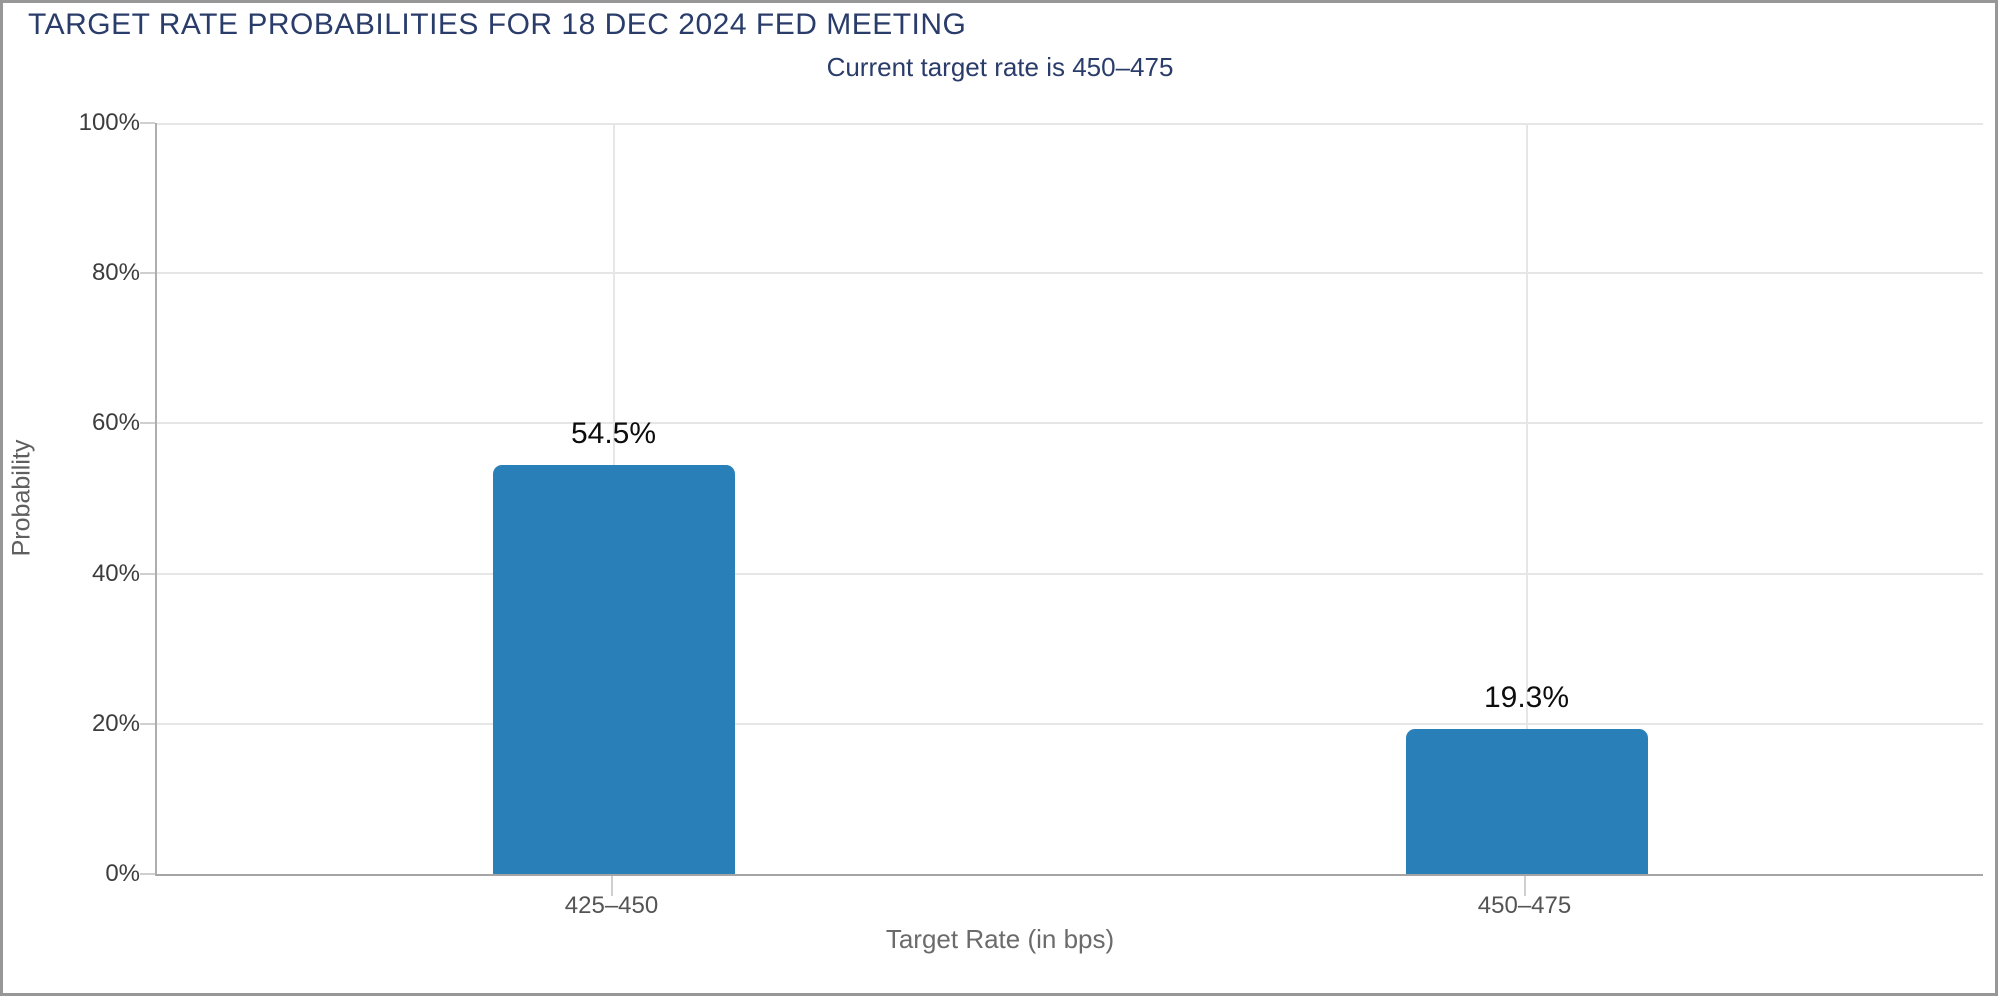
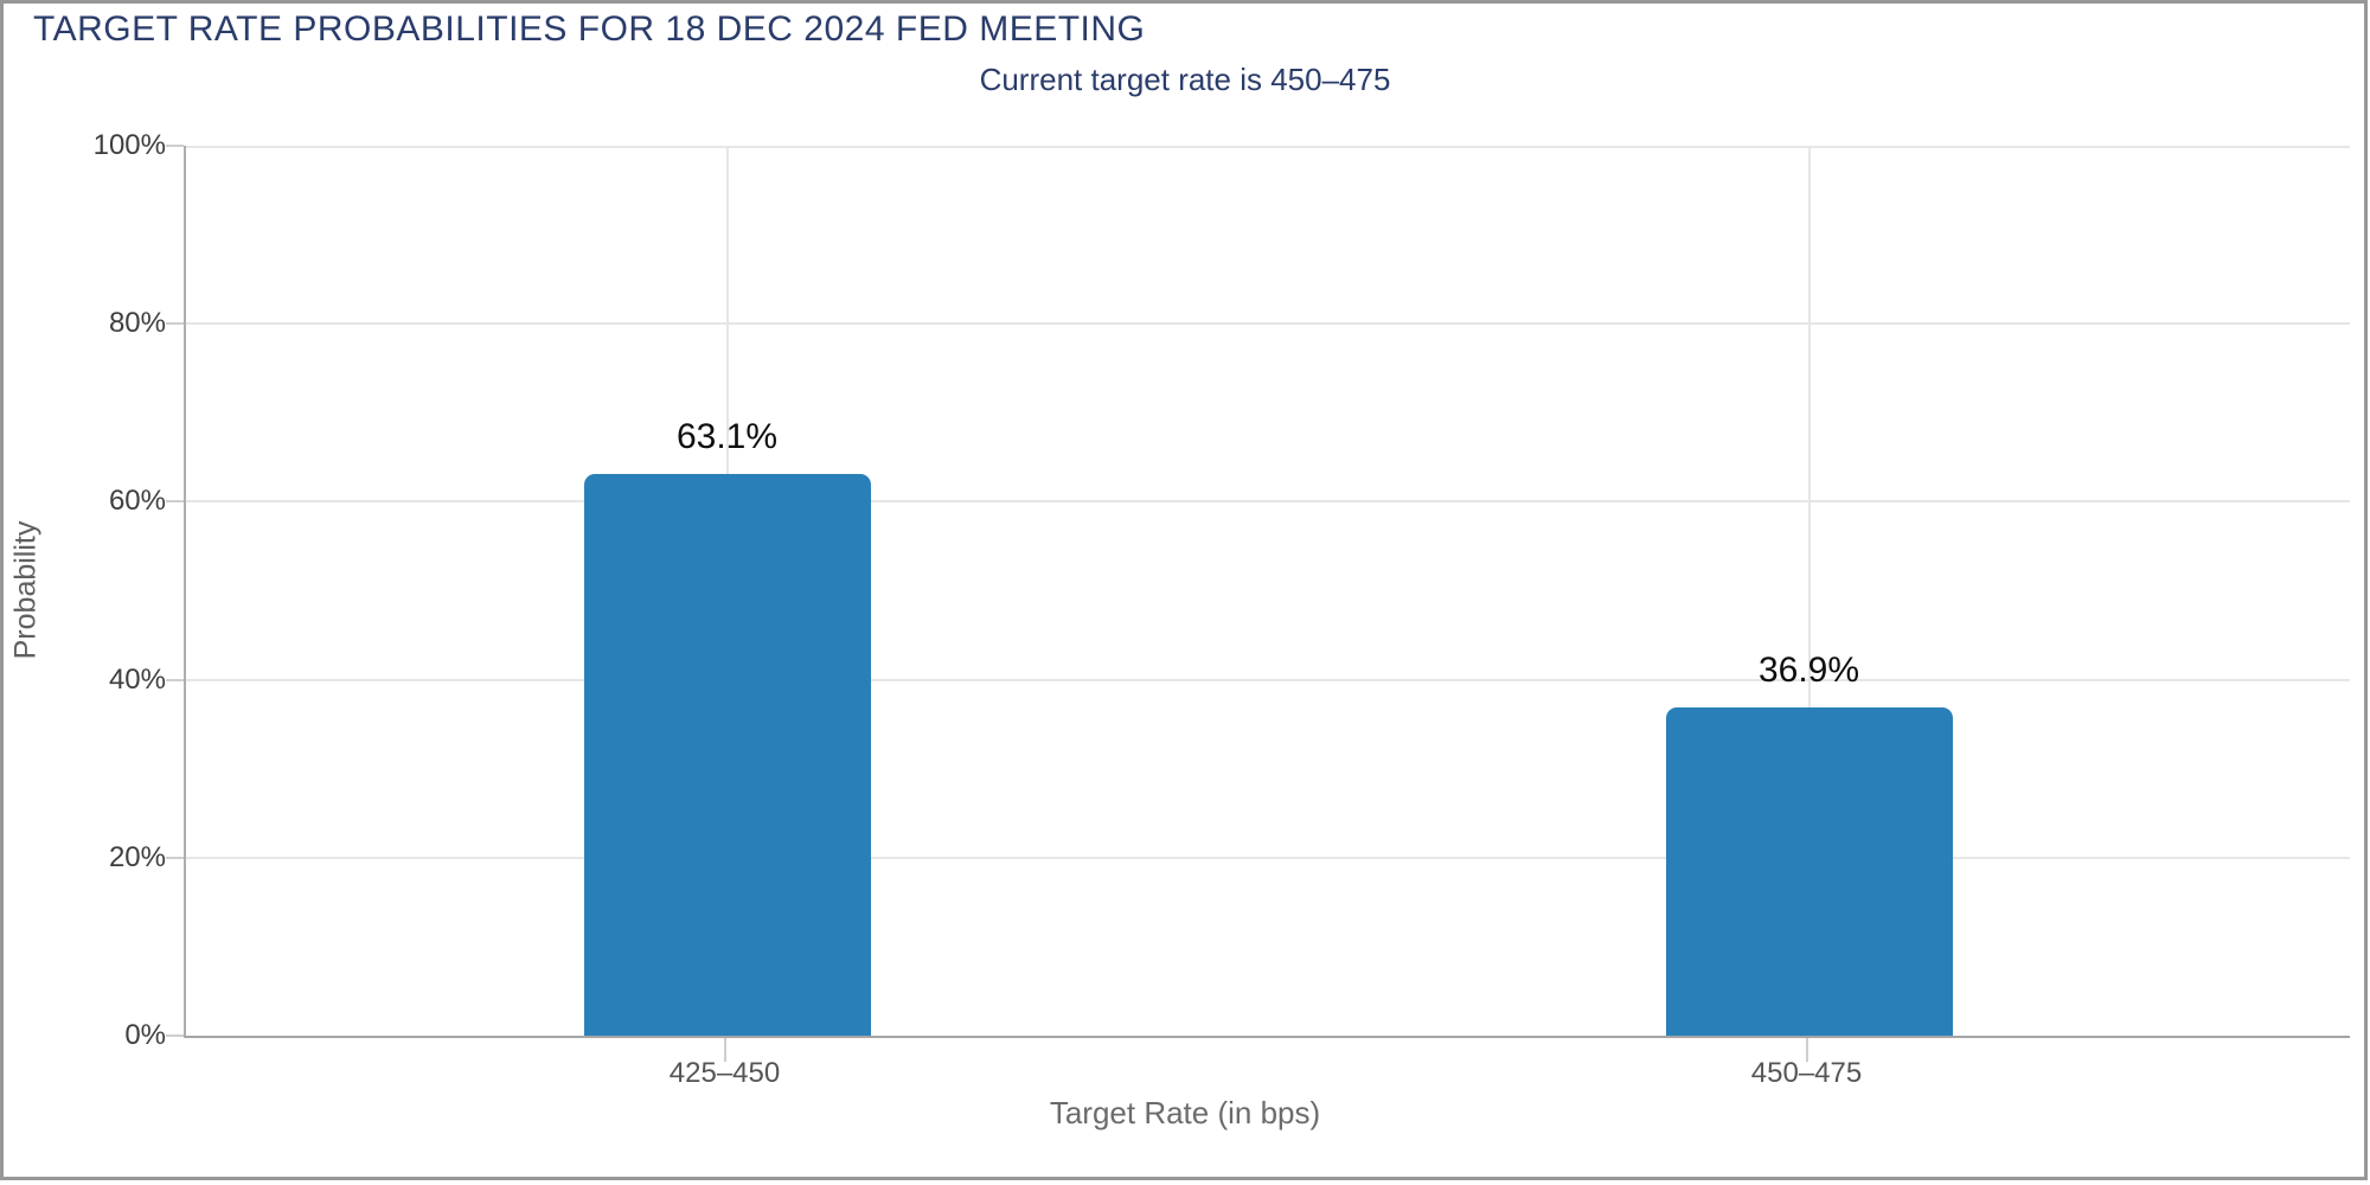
425–450: 54.5% -> 63.1%
450–475: 19.3% -> 36.9%
